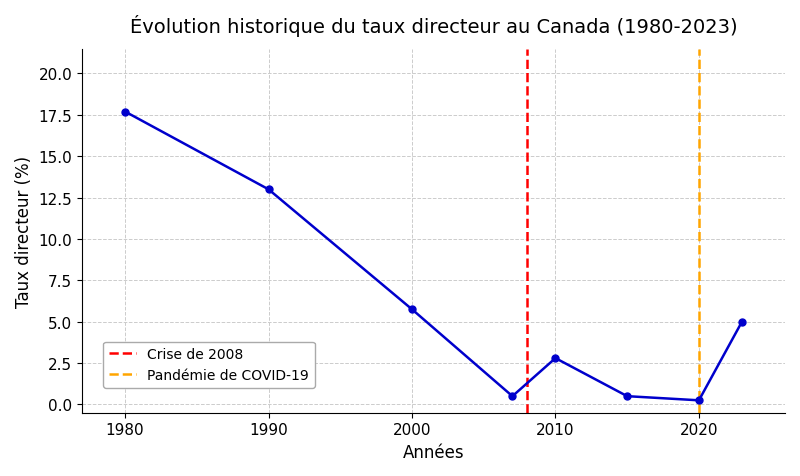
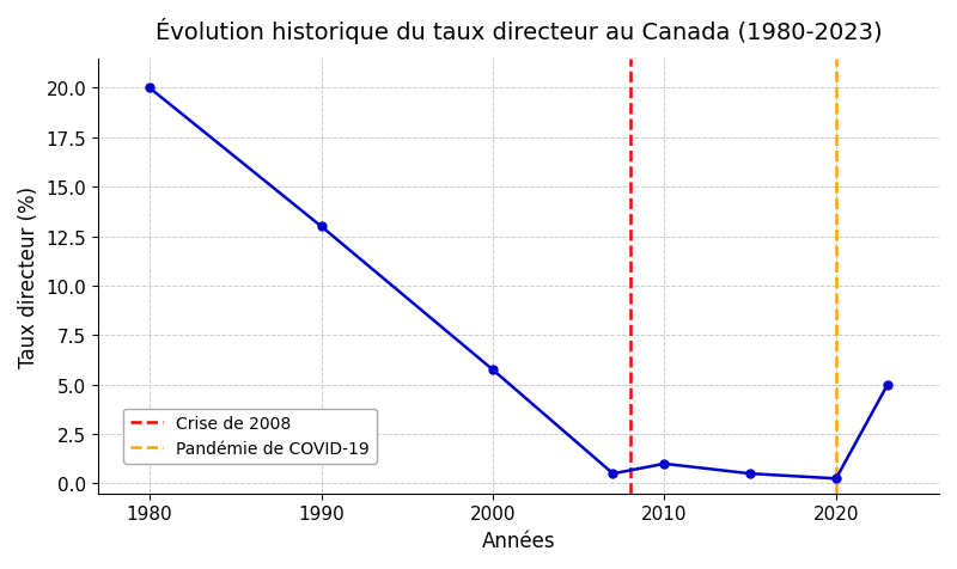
1980: 17.7 -> 20.0
2010: 2.8 -> 1.0
